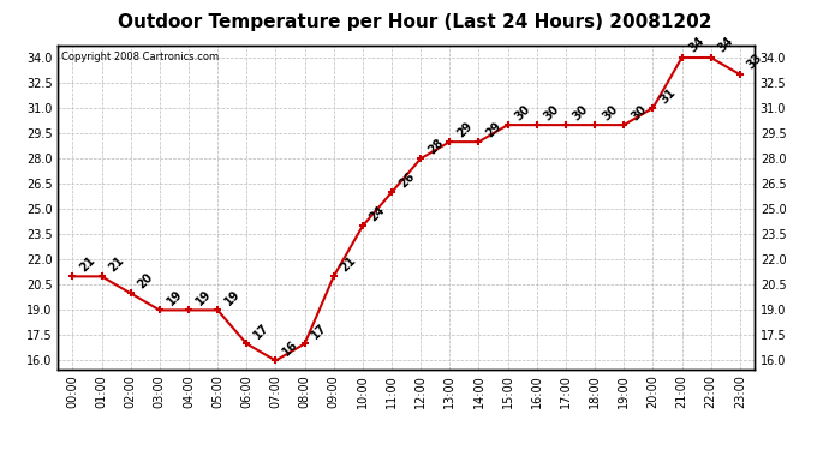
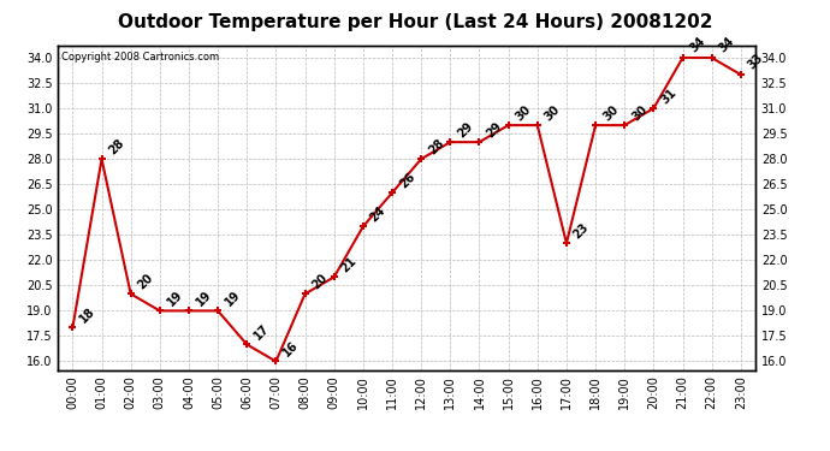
00:00: 21 -> 18
01:00: 21 -> 28
08:00: 17 -> 20
17:00: 30 -> 23
